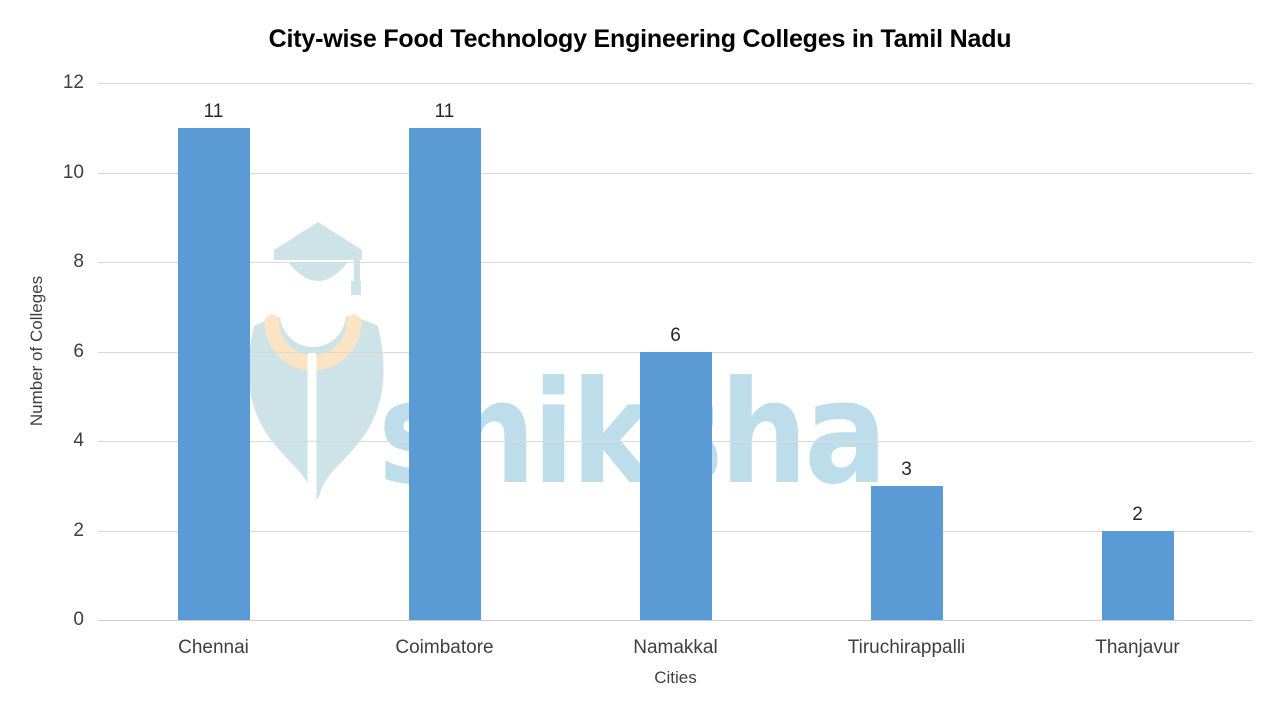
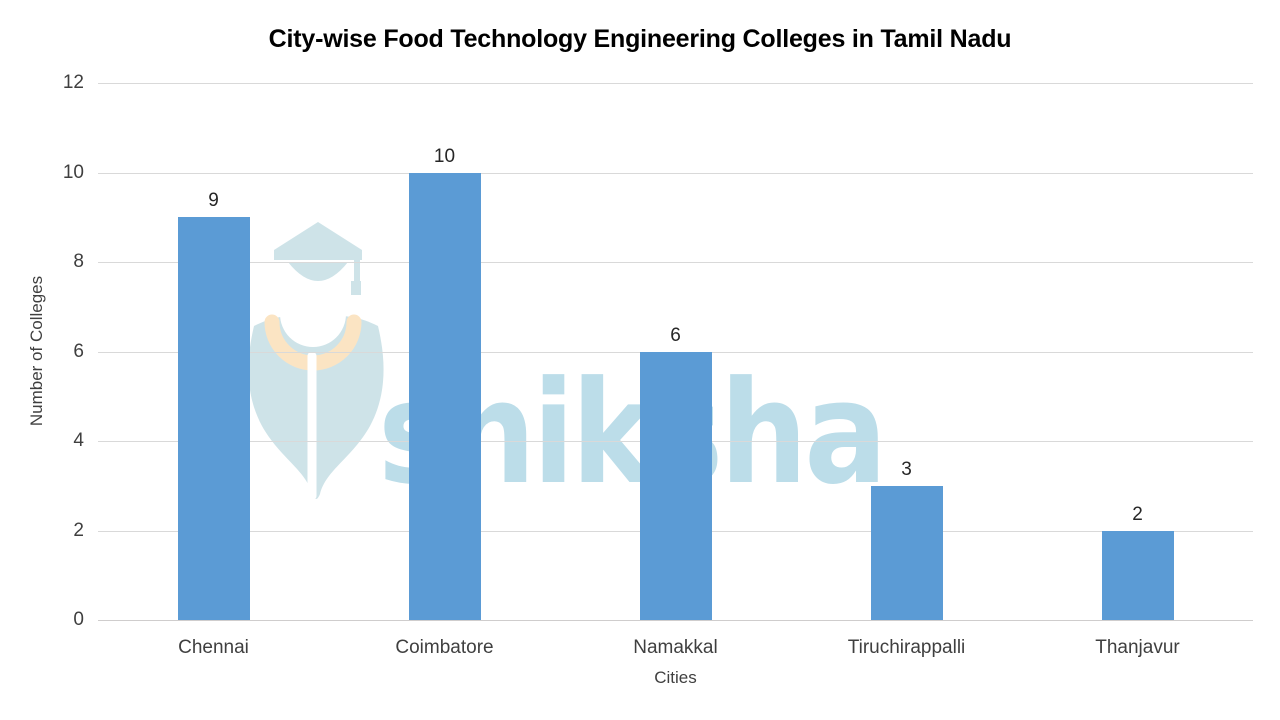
Chennai: 11 -> 9
Coimbatore: 11 -> 10
